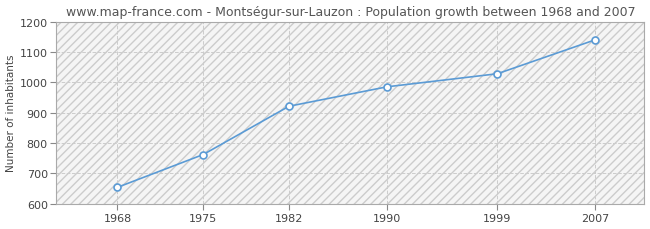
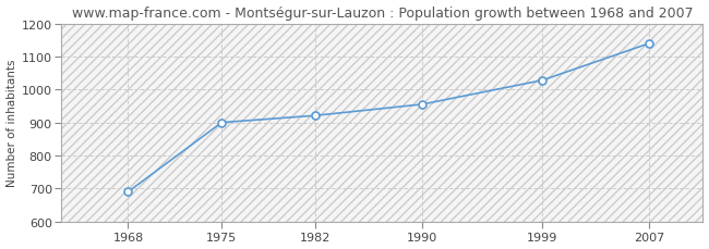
1968: 654 -> 690
1975: 762 -> 900
1990: 985 -> 955
